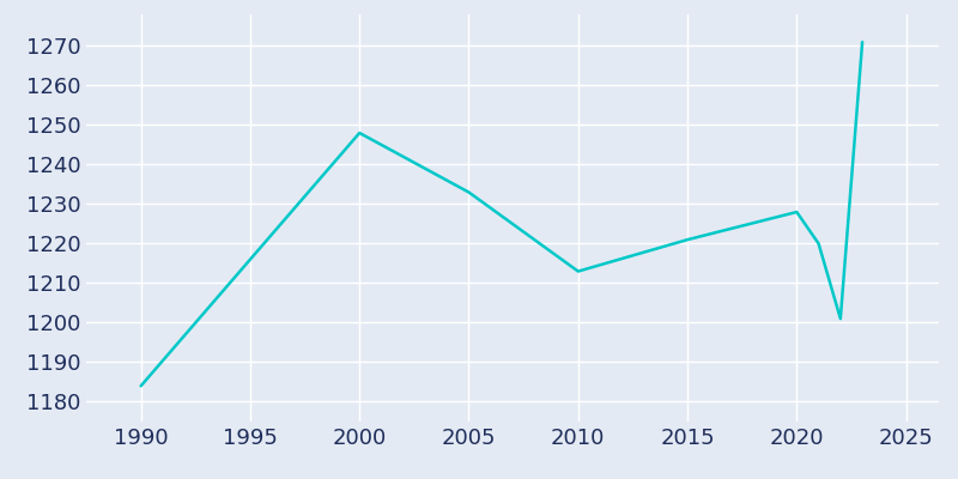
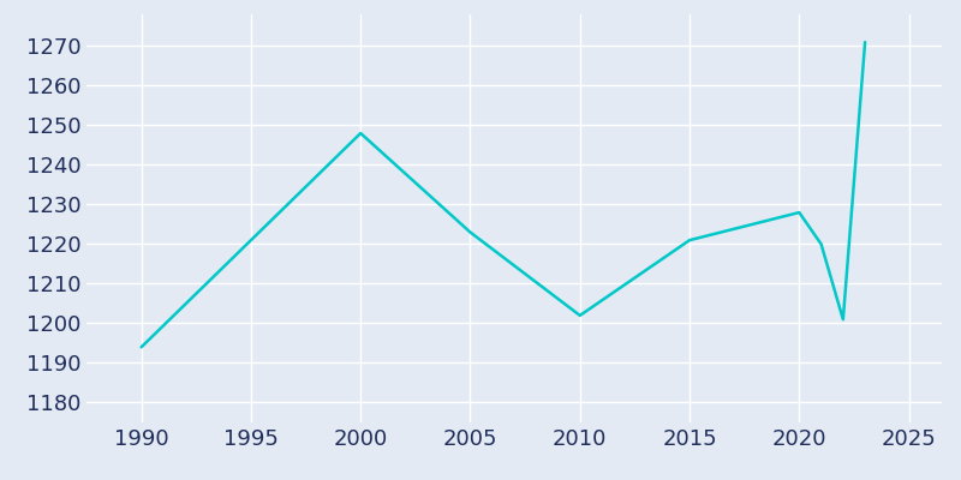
1990: 1184 -> 1194
2005: 1233 -> 1223
2010: 1213 -> 1202
